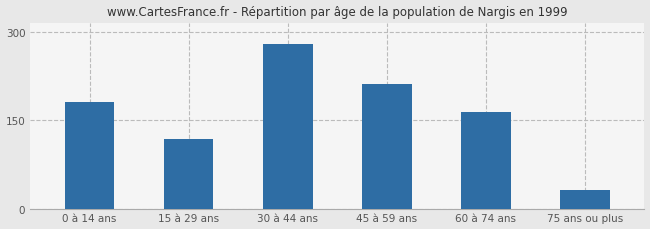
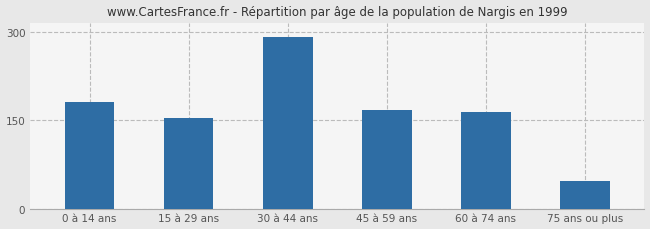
15 à 29 ans: 118 -> 154
30 à 44 ans: 280 -> 291
45 à 59 ans: 212 -> 168
75 ans ou plus: 32 -> 47
